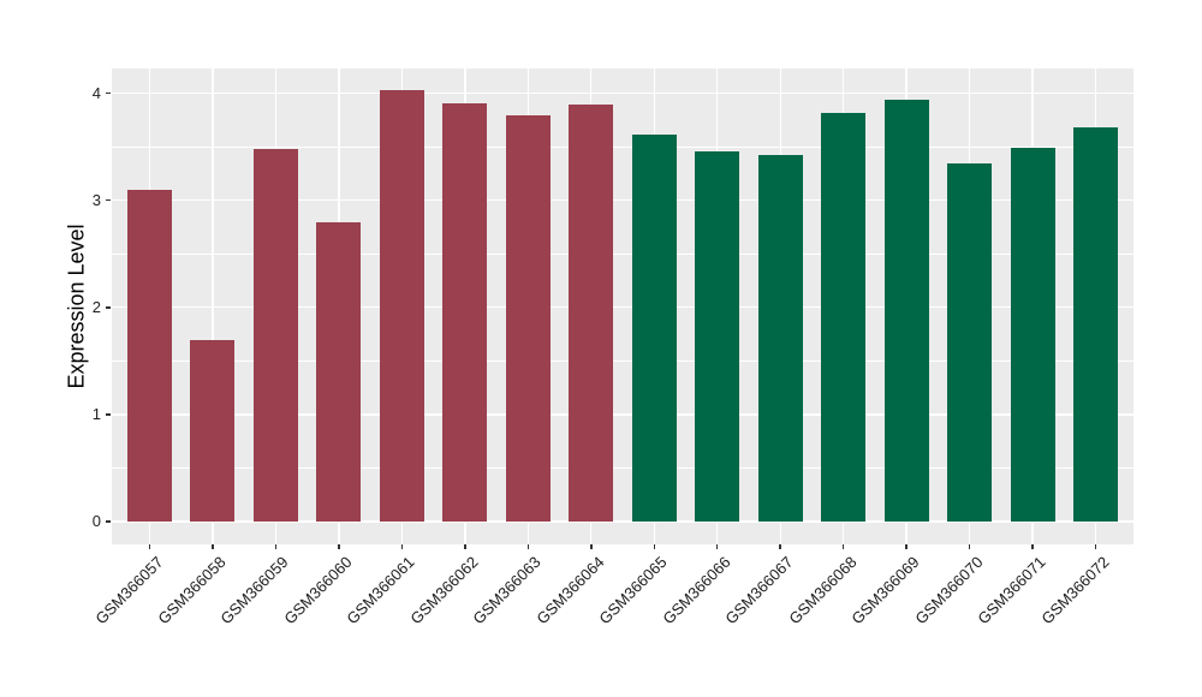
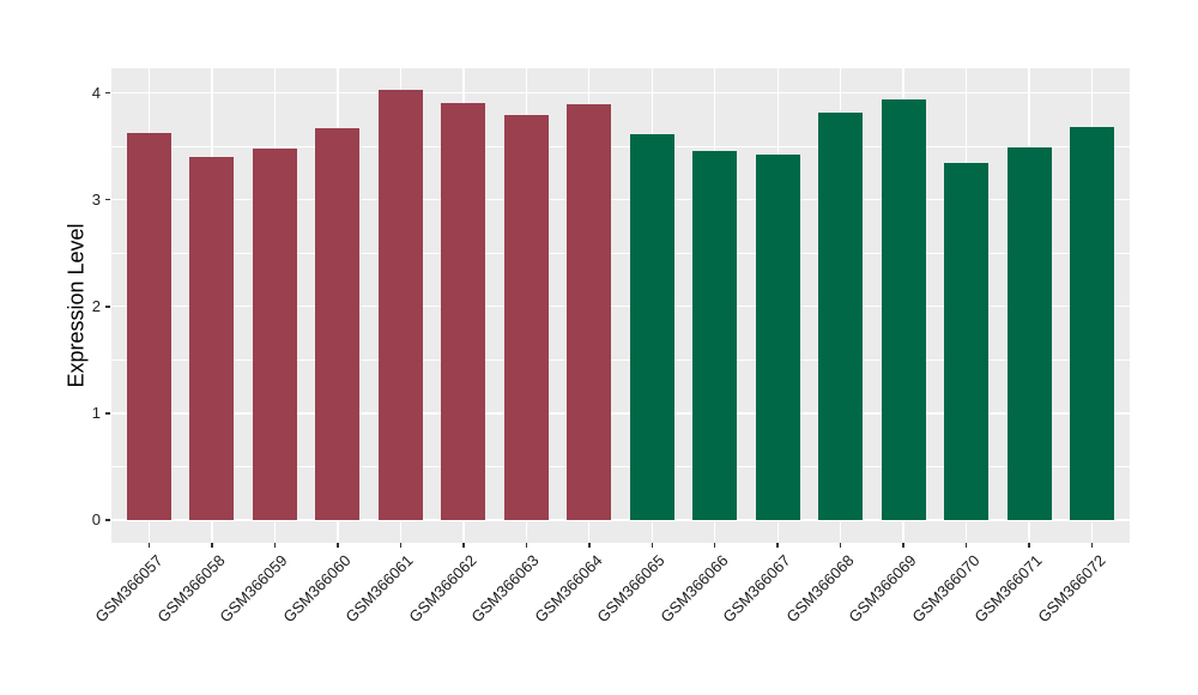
GSM366057: 3.1 -> 3.6
GSM366058: 1.7 -> 3.4
GSM366060: 2.8 -> 3.7
